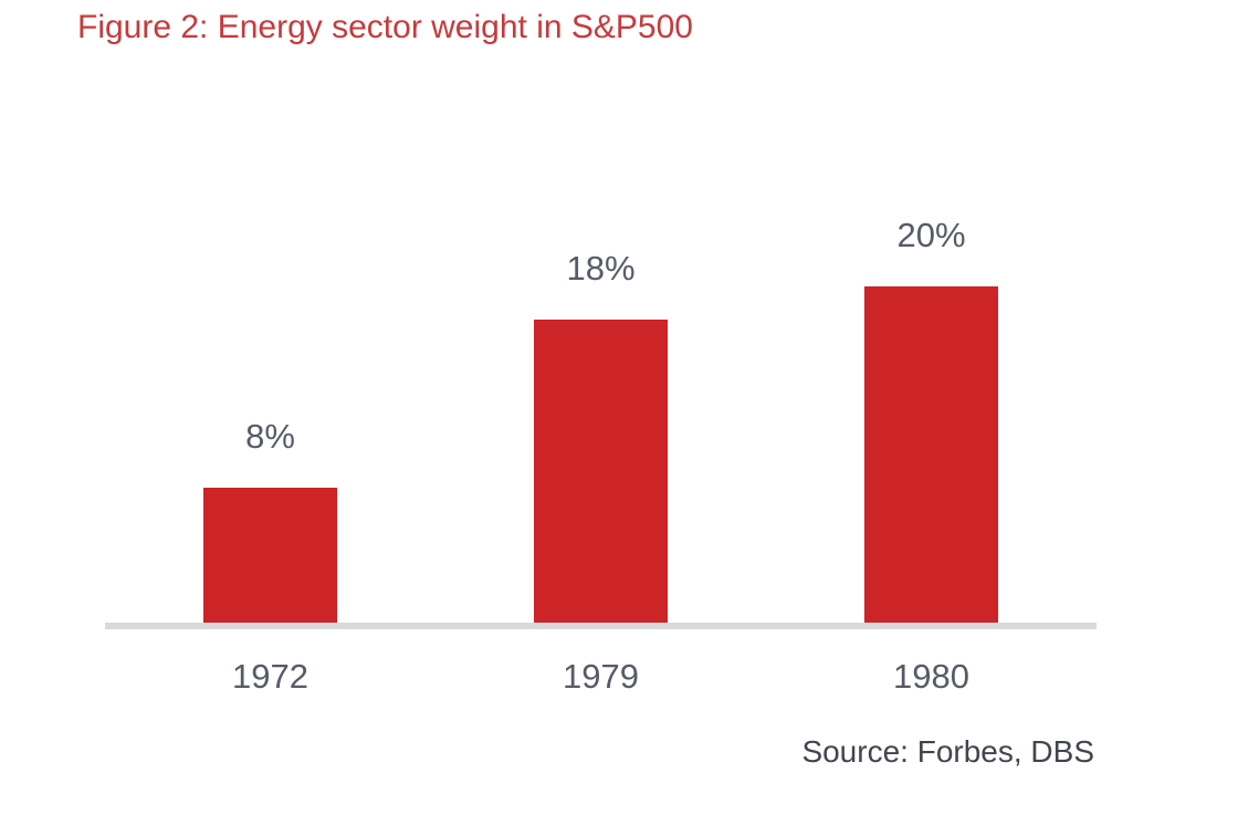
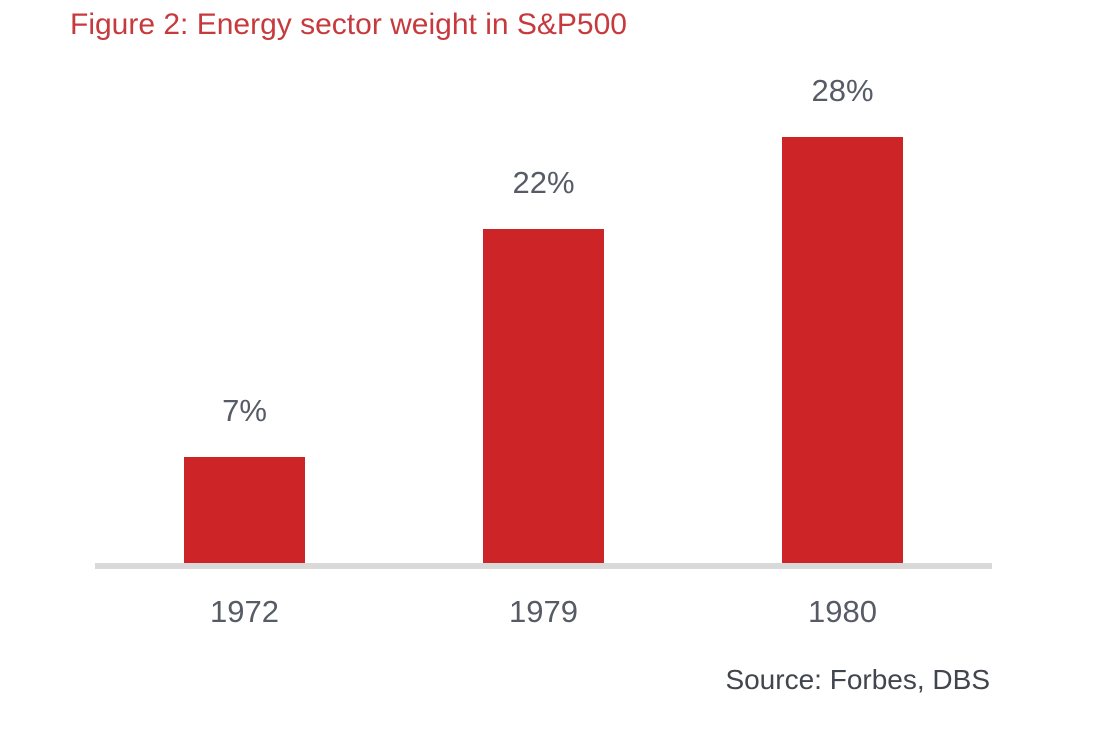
1972: 8% -> 7%
1979: 18% -> 22%
1980: 20% -> 28%
